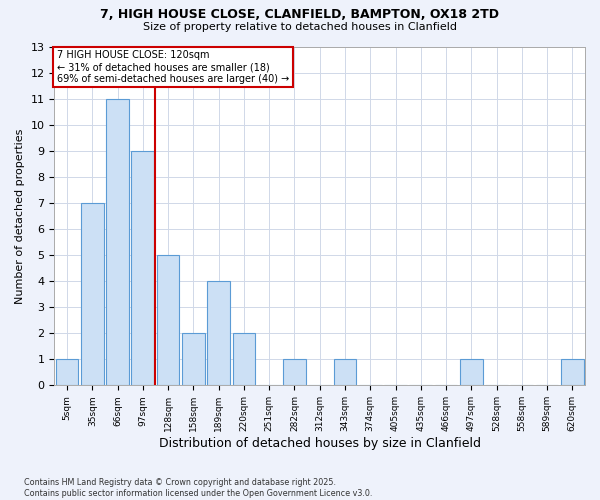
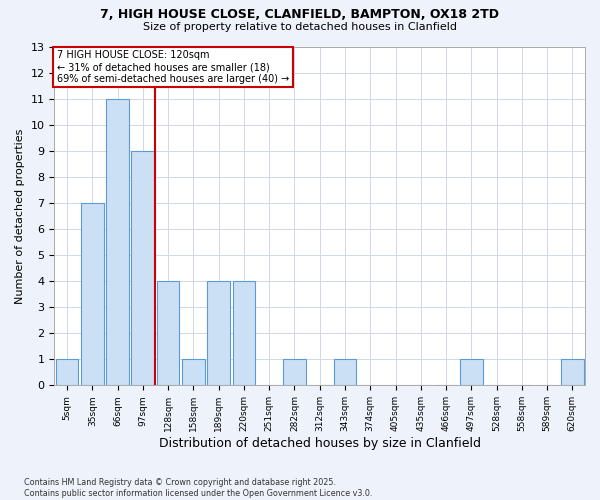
128sqm: 5 -> 4
158sqm: 2 -> 1
220sqm: 2 -> 4
